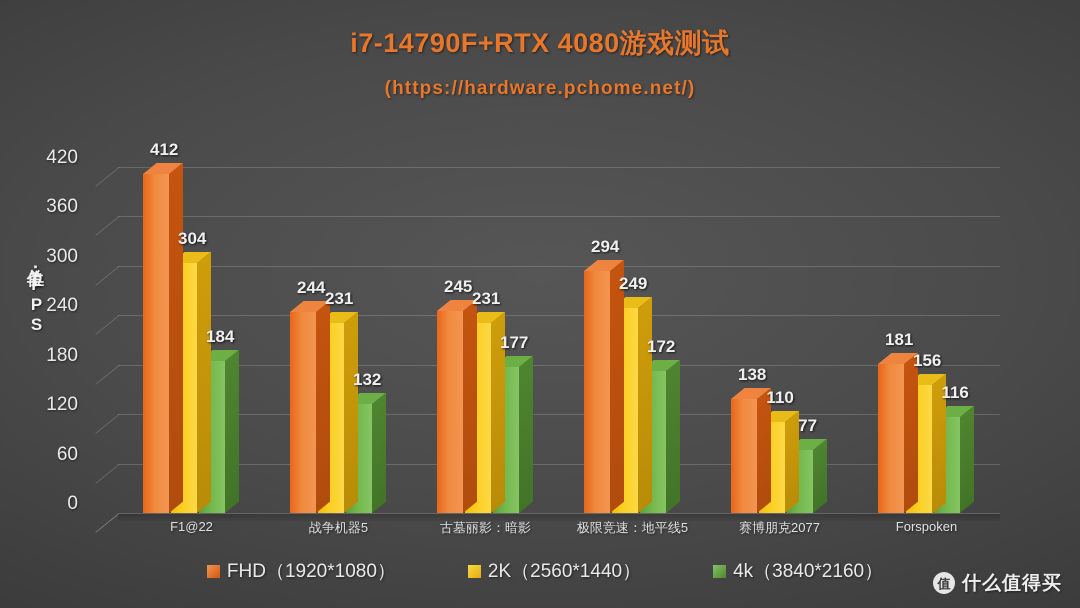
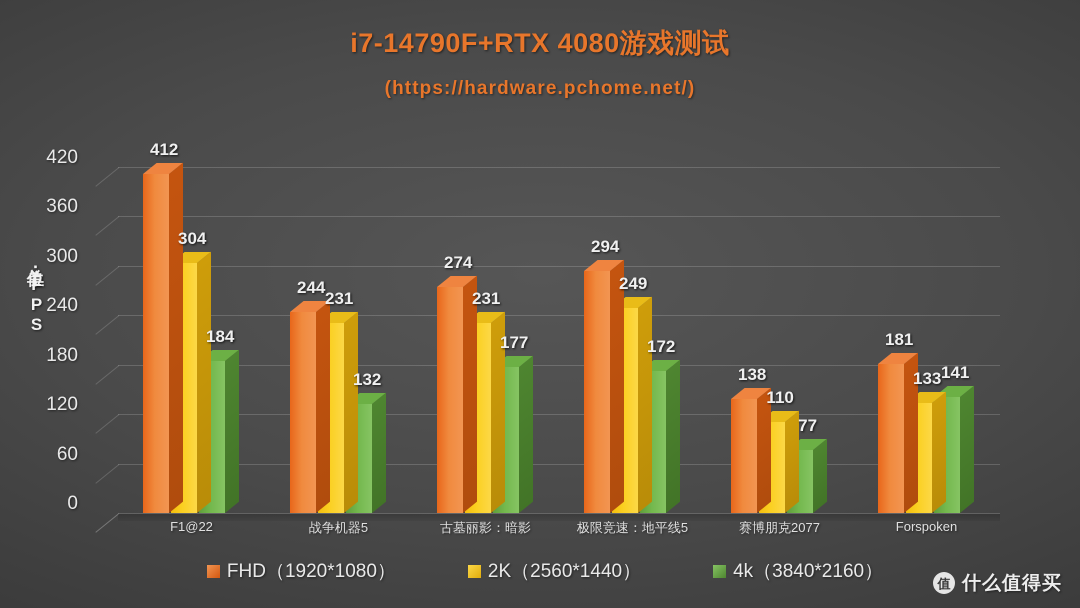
FHD（1920*1080）/古墓丽影：暗影: 245 -> 274
2K（2560*1440）/Forspoken: 156 -> 133
4k（3840*2160）/Forspoken: 116 -> 141
